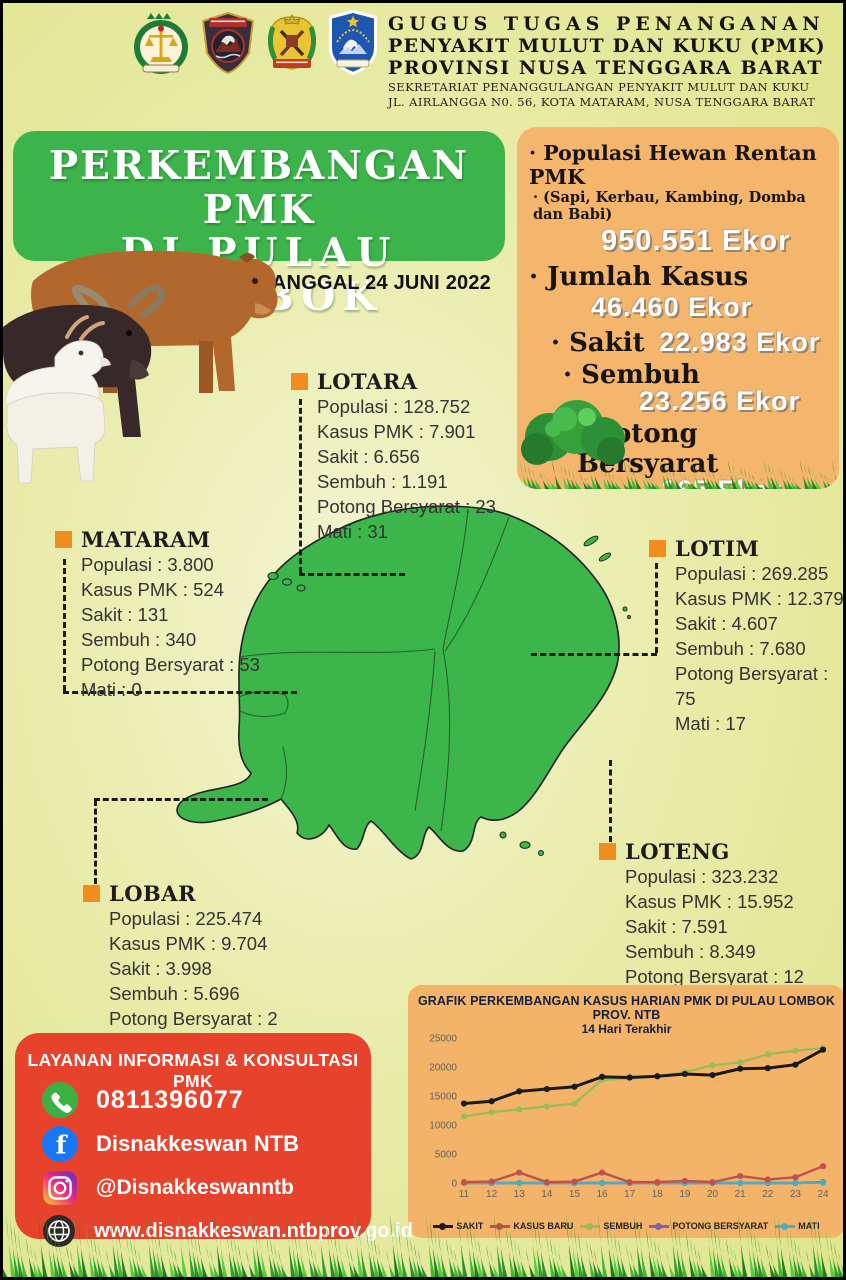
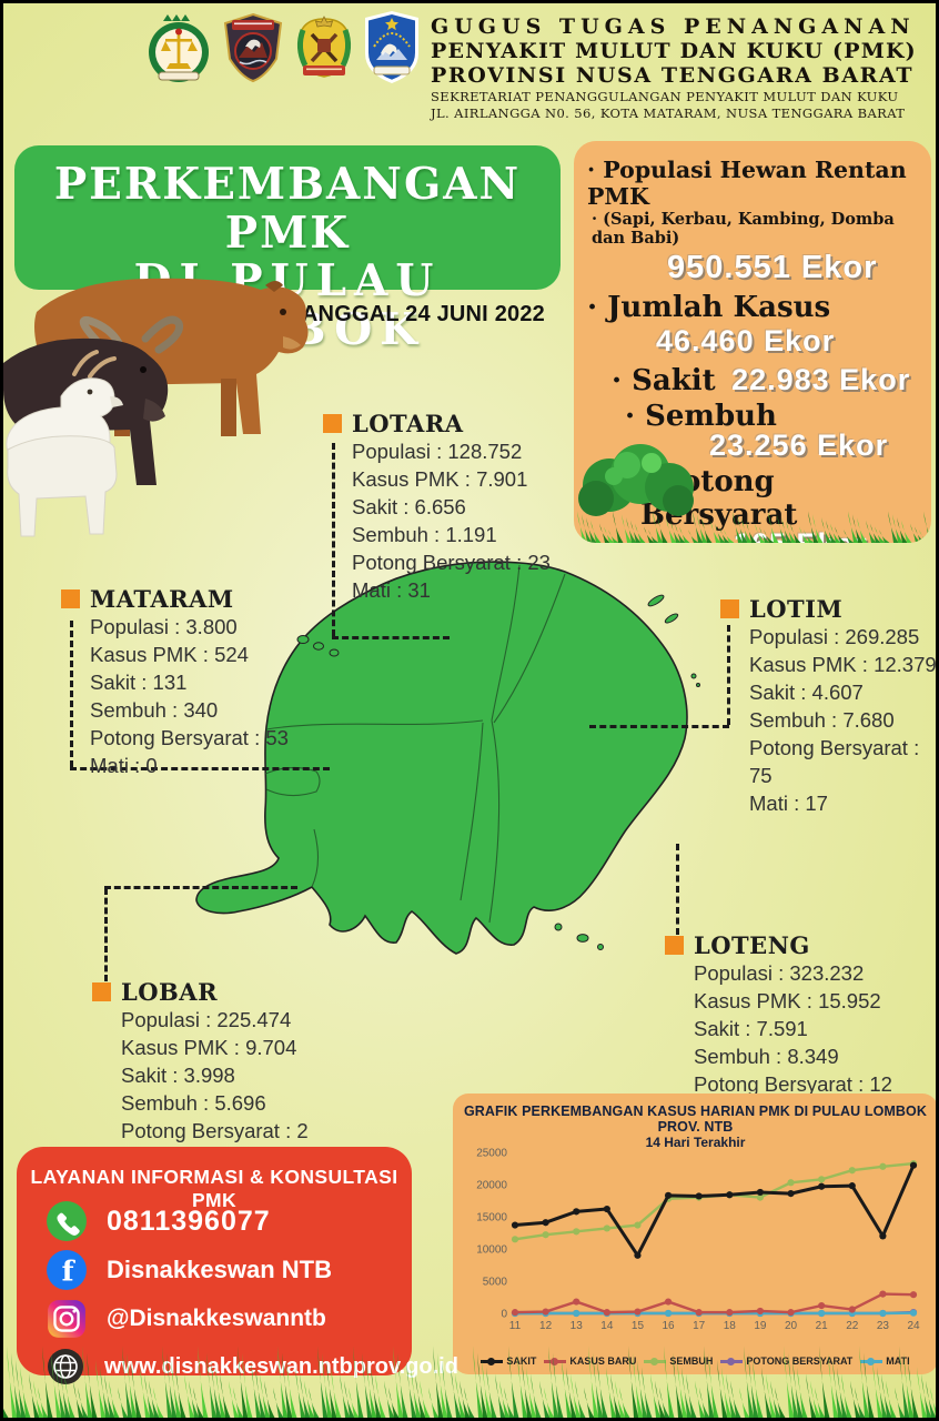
SAKIT/15: 17000 -> 9000
SEMBUH/19: 19000 -> 18000
SAKIT/23: 20000 -> 12000
KASUS BARU/23: 1000 -> 3000
